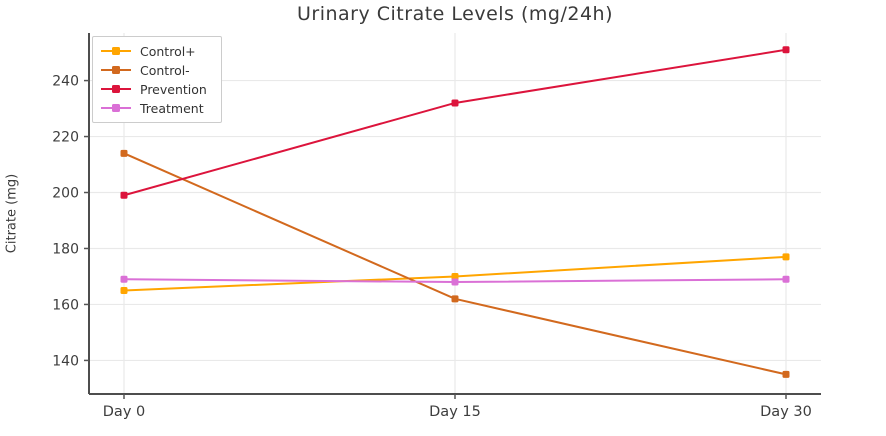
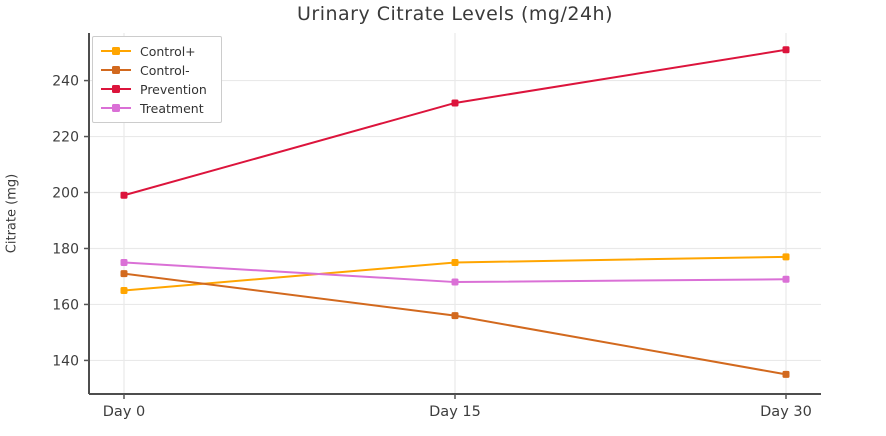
Control-/Day 0: 214 -> 171
Treatment/Day 0: 169 -> 175
Control+/Day 15: 170 -> 175
Control-/Day 15: 162 -> 156
